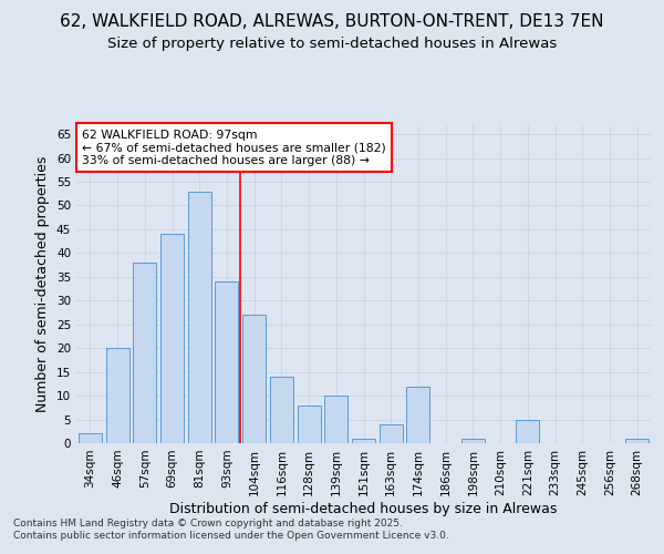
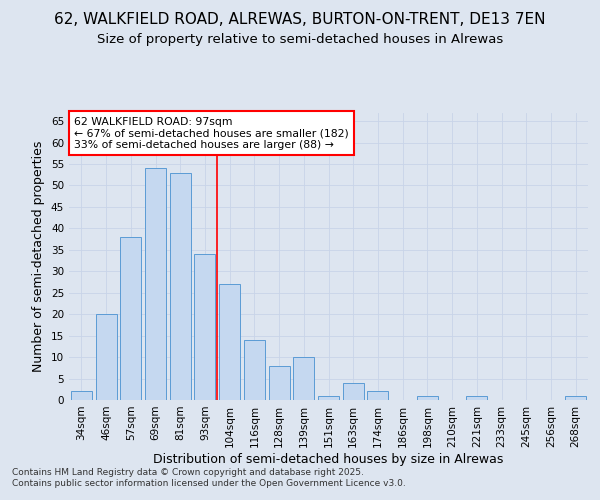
69sqm: 44 -> 54
174sqm: 12 -> 2
221sqm: 5 -> 1
